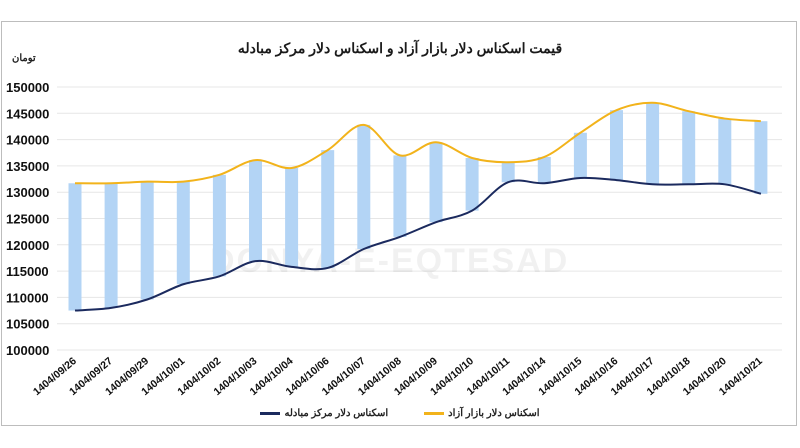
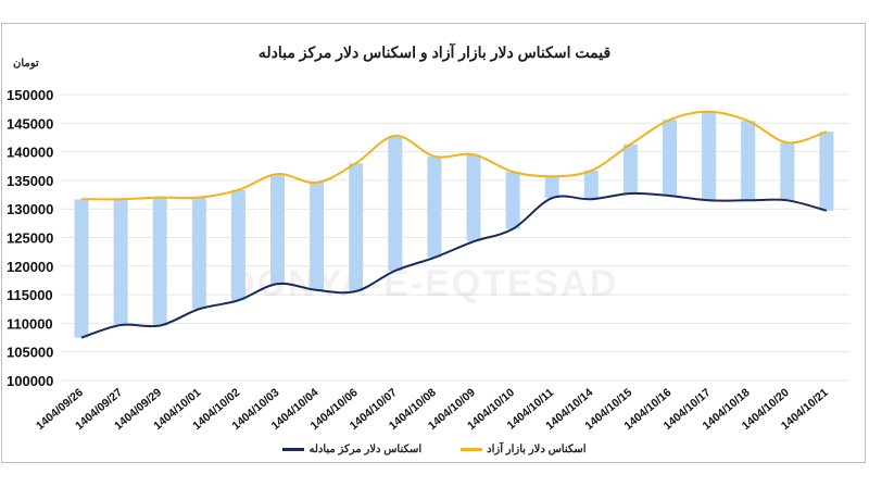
اسکناس دلار مرکز مبادله/1404/09/27: 108000 -> 110000
اسکناس دلار بازار آزاد/1404/10/08: 137000 -> 139000
اسکناس دلار بازار آزاد/1404/10/20: 144000 -> 142000
